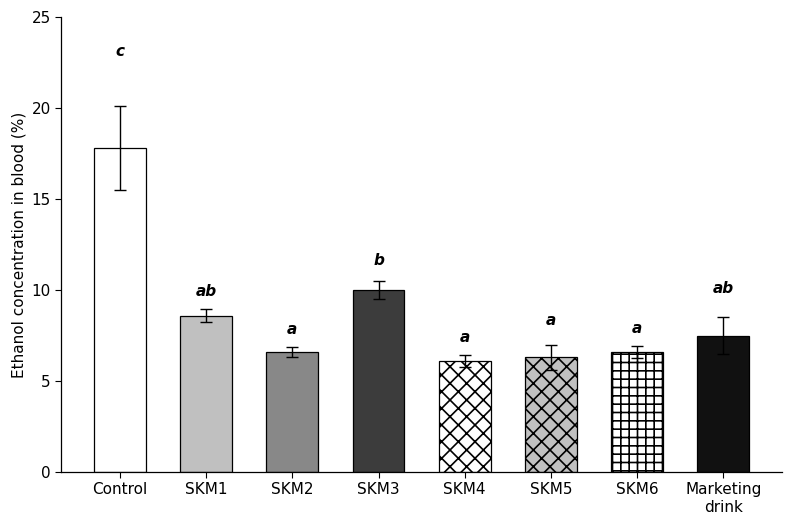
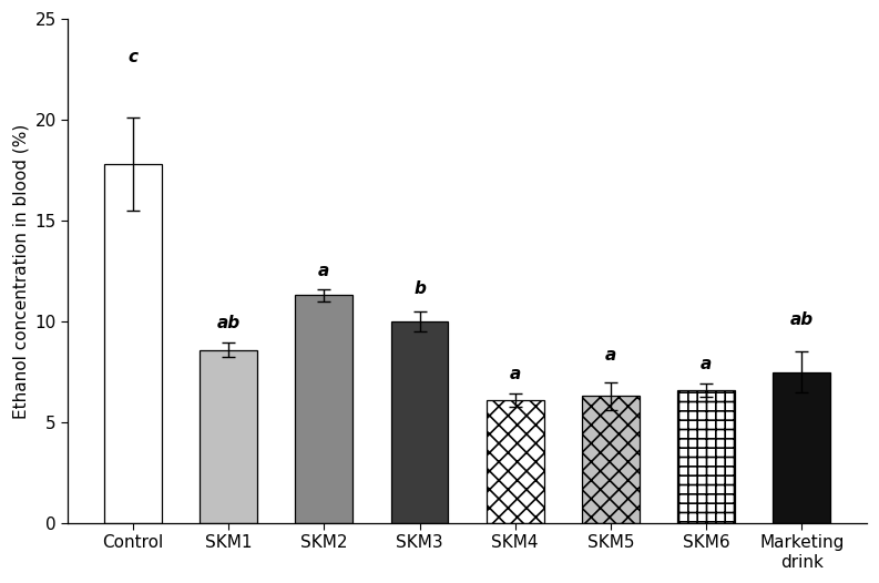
SKM2: 6.6 -> 11.3
